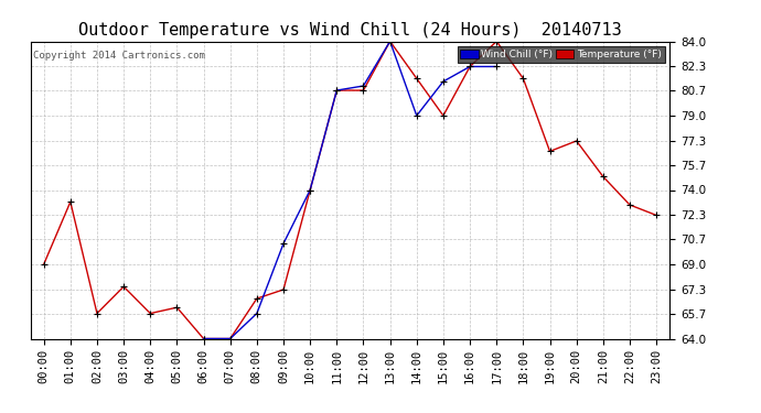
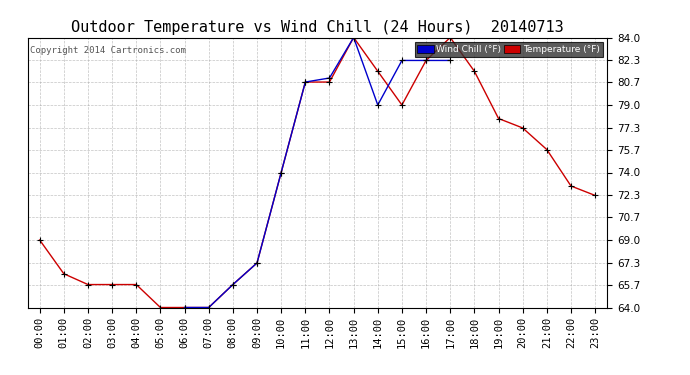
Temperature (°F)/01:00: 73.2 -> 66.5
Temperature (°F)/03:00: 67.5 -> 65.7
Temperature (°F)/05:00: 66.1 -> 64.0
Temperature (°F)/08:00: 66.7 -> 65.7
Wind Chill (°F)/09:00: 70.4 -> 67.3
Wind Chill (°F)/15:00: 81.3 -> 82.3
Temperature (°F)/19:00: 76.6 -> 78.0
Temperature (°F)/21:00: 74.9 -> 75.7
